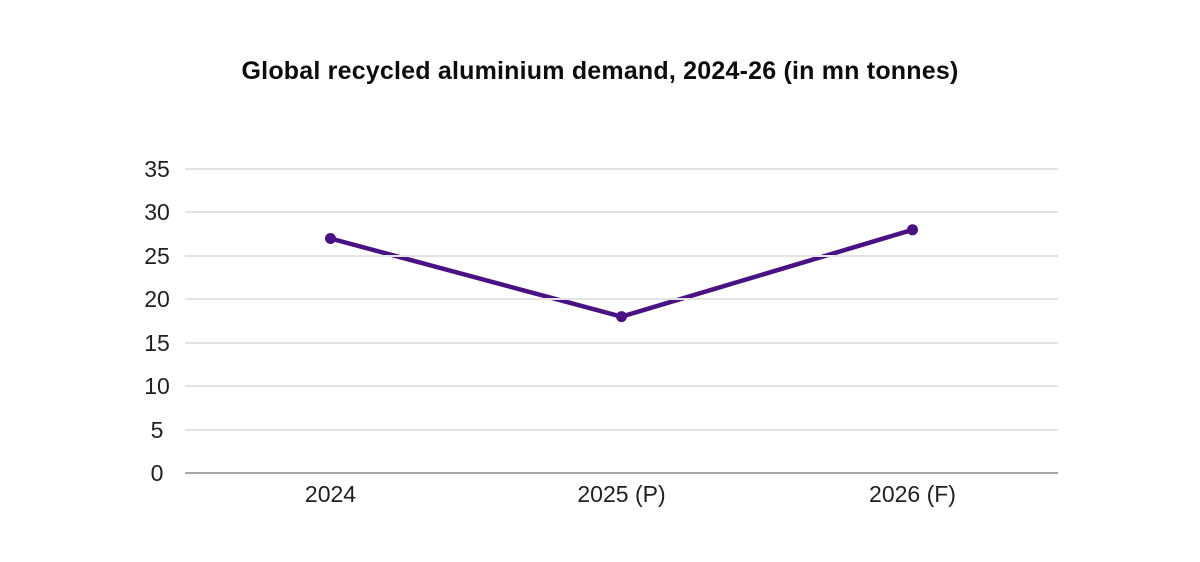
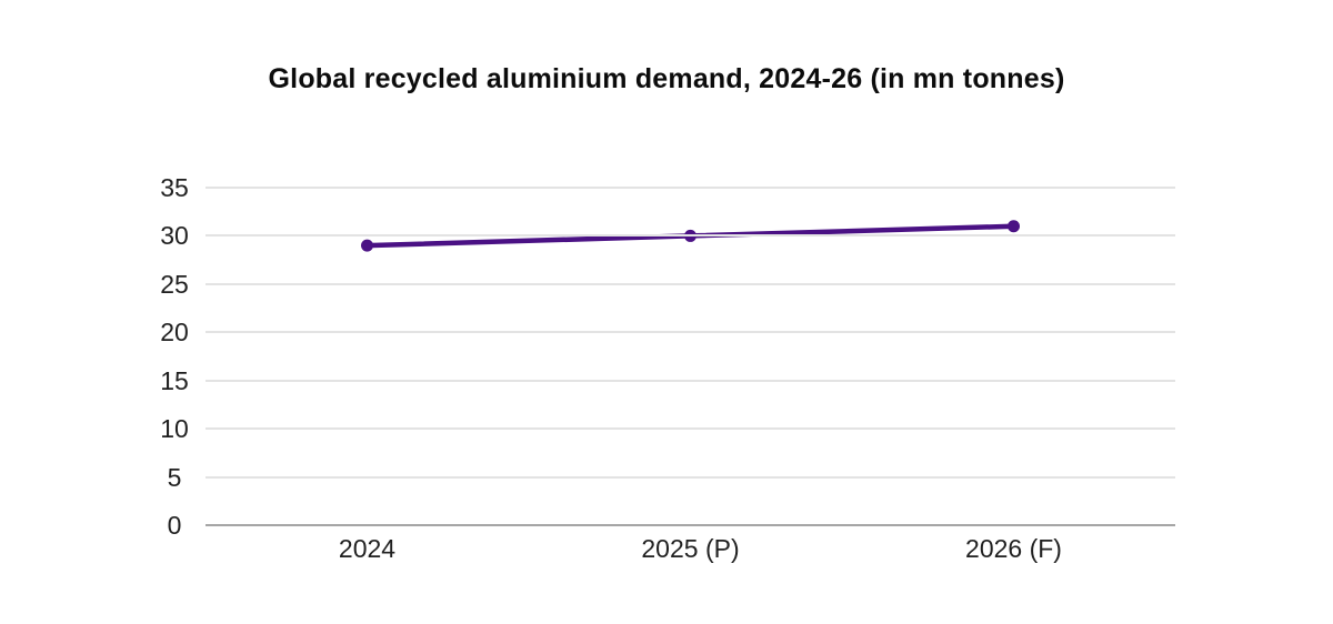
2024: 27 -> 29
2025 (P): 18 -> 30
2026 (F): 28 -> 31
